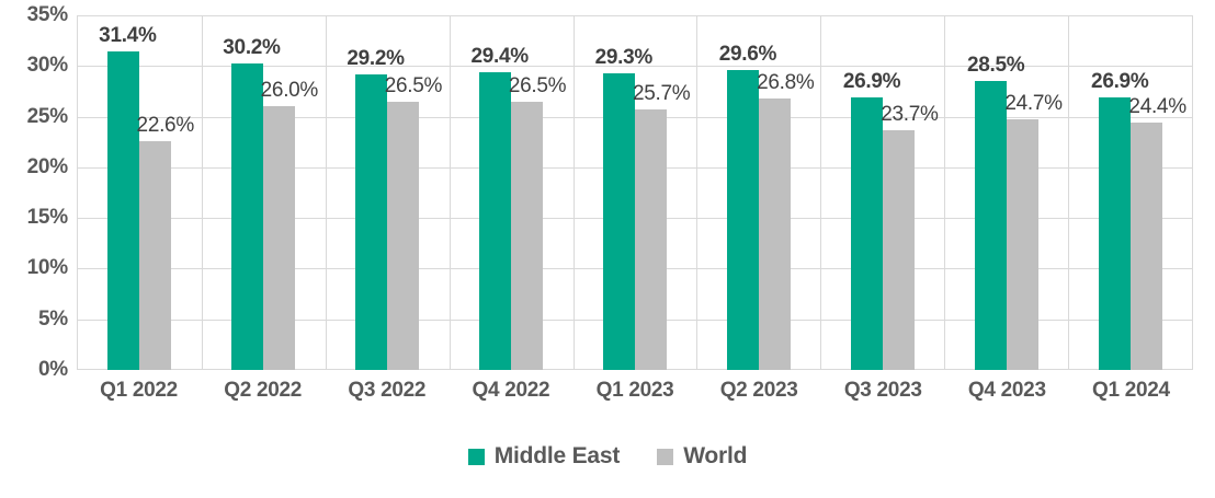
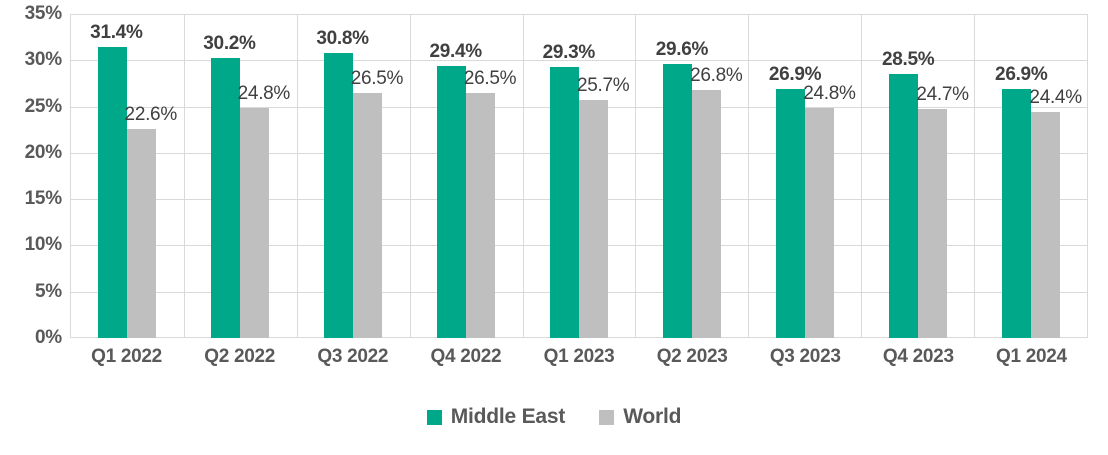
World/Q2 2022: 26.0% -> 24.8%
Middle East/Q3 2022: 29.2% -> 30.8%
World/Q3 2023: 23.7% -> 24.8%
